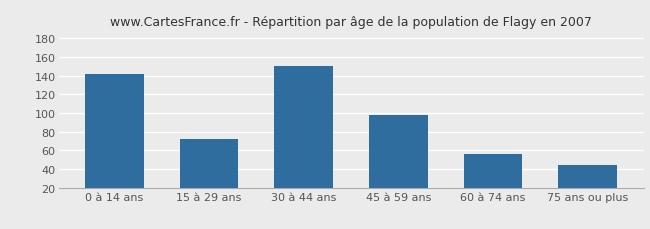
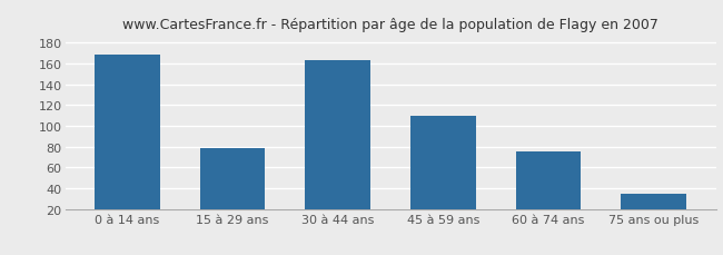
0 à 14 ans: 142 -> 168
15 à 29 ans: 72 -> 78
30 à 44 ans: 150 -> 163
45 à 59 ans: 98 -> 109
60 à 74 ans: 56 -> 75
75 ans ou plus: 44 -> 35
